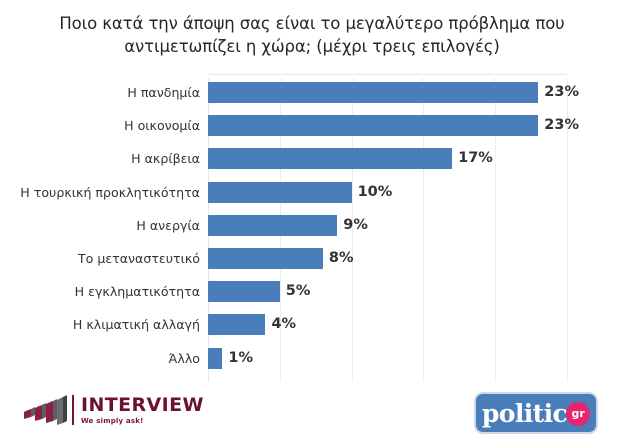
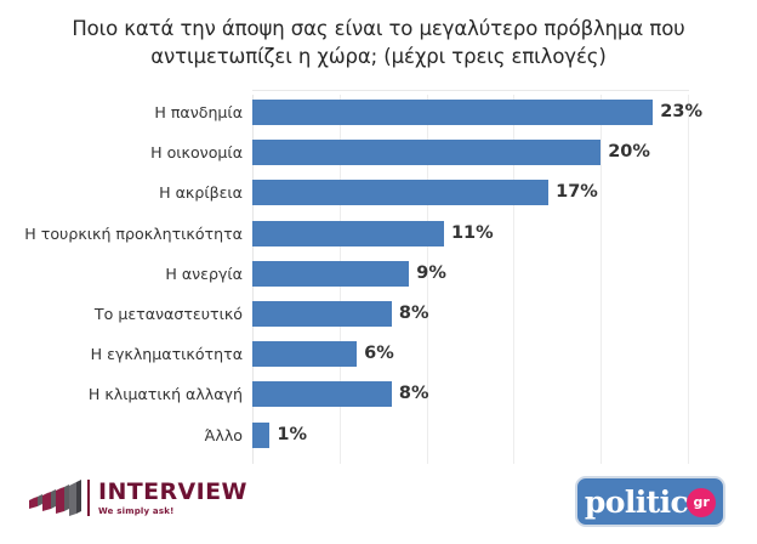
Η οικονομία: 23% -> 20%
Η τουρκική προκλητικότητα: 10% -> 11%
Η εγκληματικότητα: 5% -> 6%
Η κλιματική αλλαγή: 4% -> 8%
